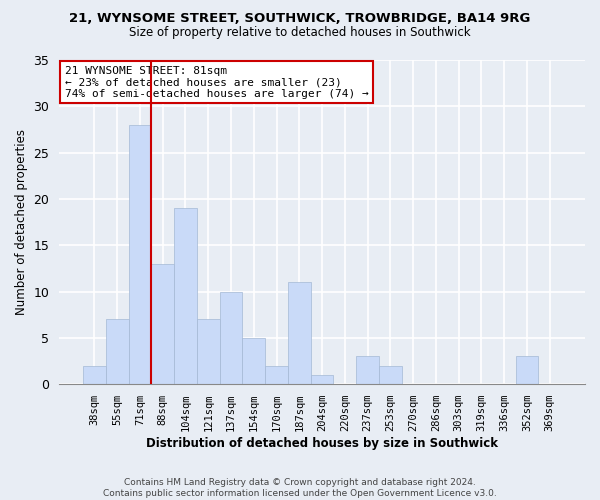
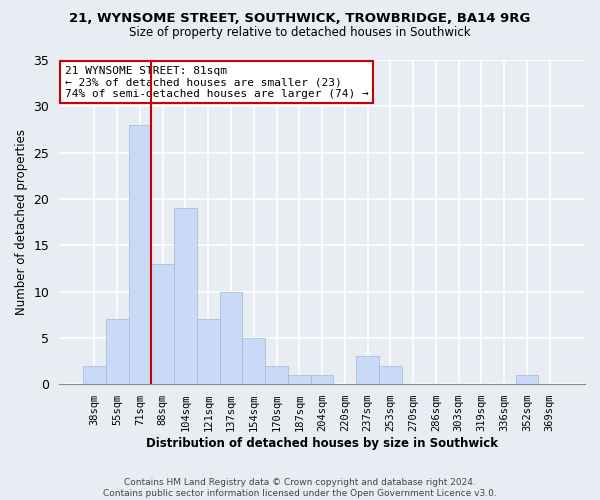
187sqm: 11 -> 1
352sqm: 3 -> 1
